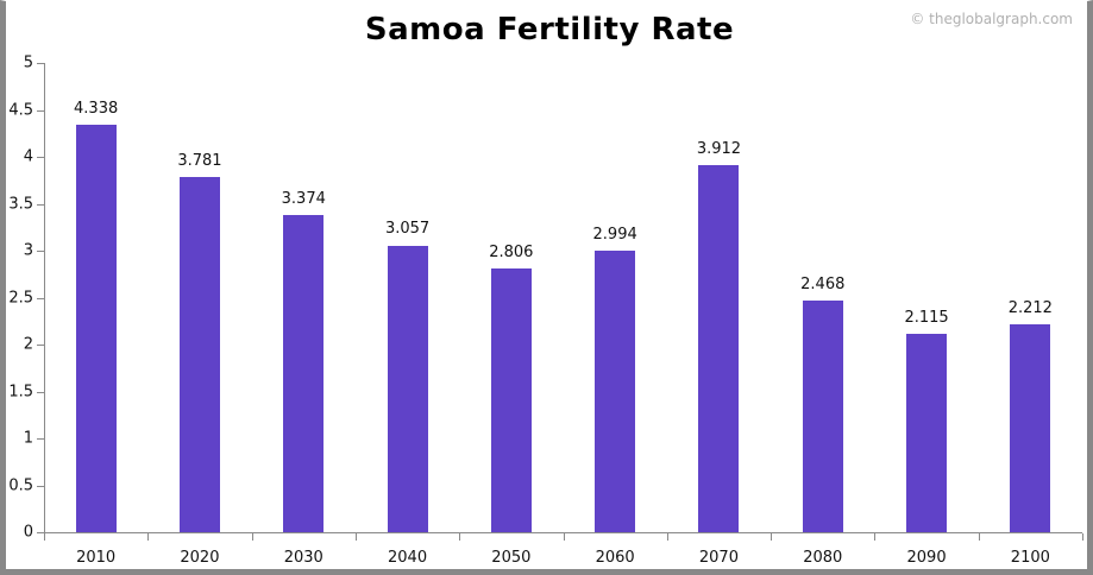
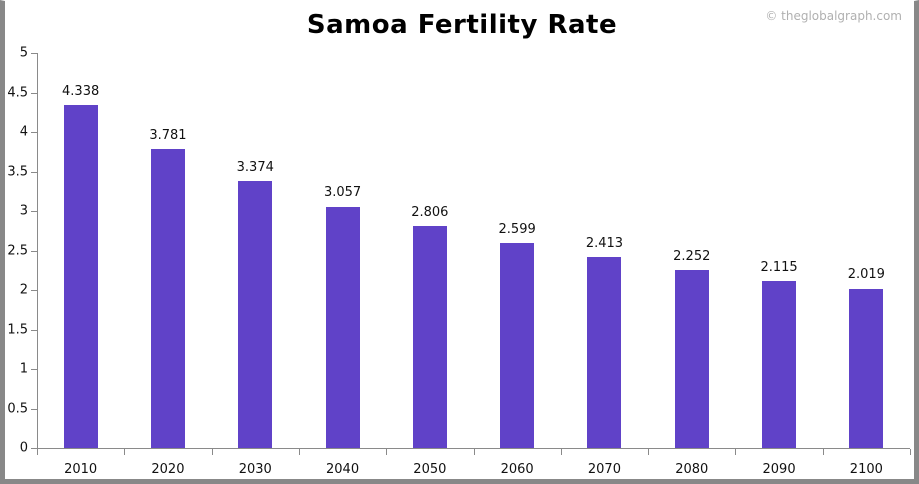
2060: 2.994 -> 2.599
2070: 3.912 -> 2.413
2080: 2.468 -> 2.252
2100: 2.212 -> 2.019
